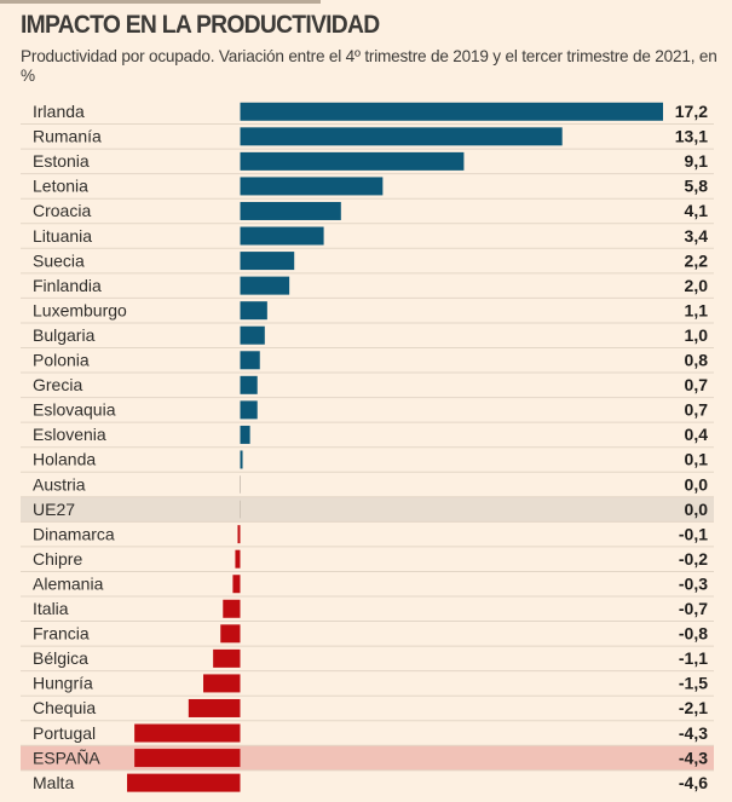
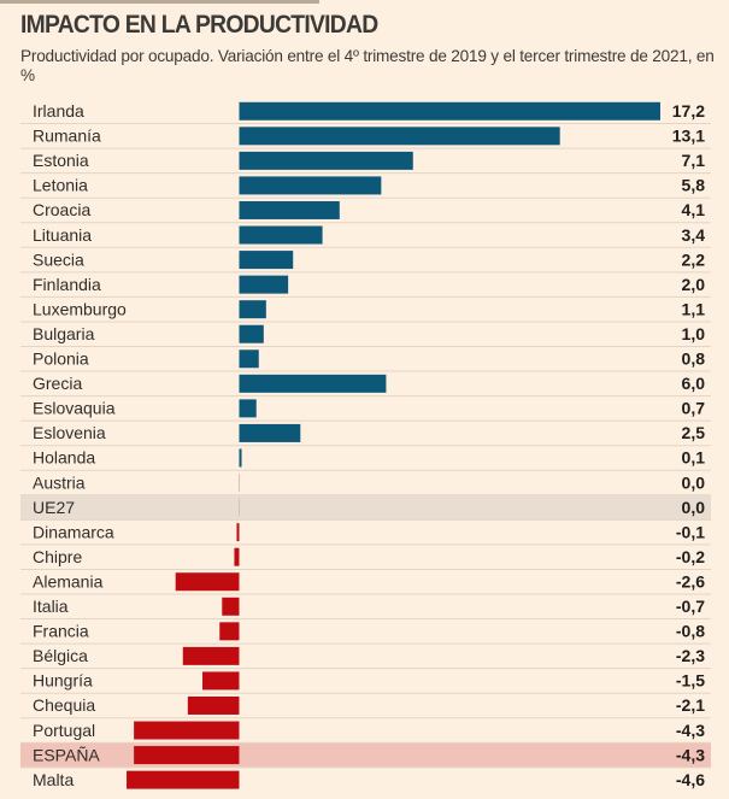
Estonia: 9,1 -> 7,1
Grecia: 0,7 -> 6,0
Eslovenia: 0,4 -> 2,5
Alemania: -0,3 -> -2,6
Bélgica: -1,1 -> -2,3
